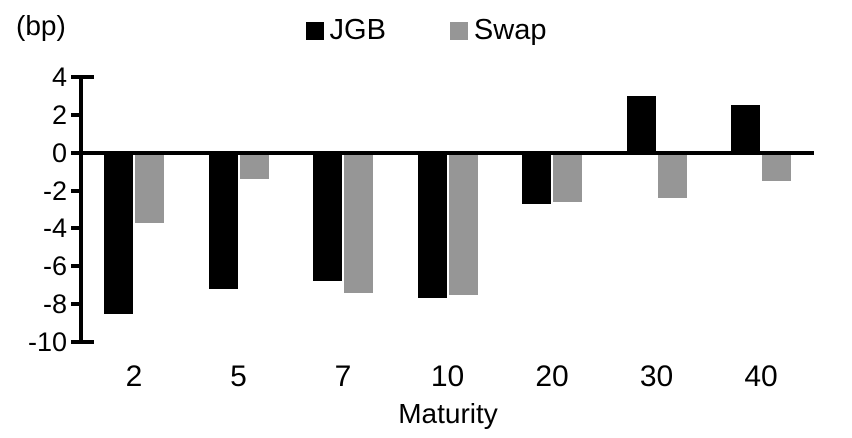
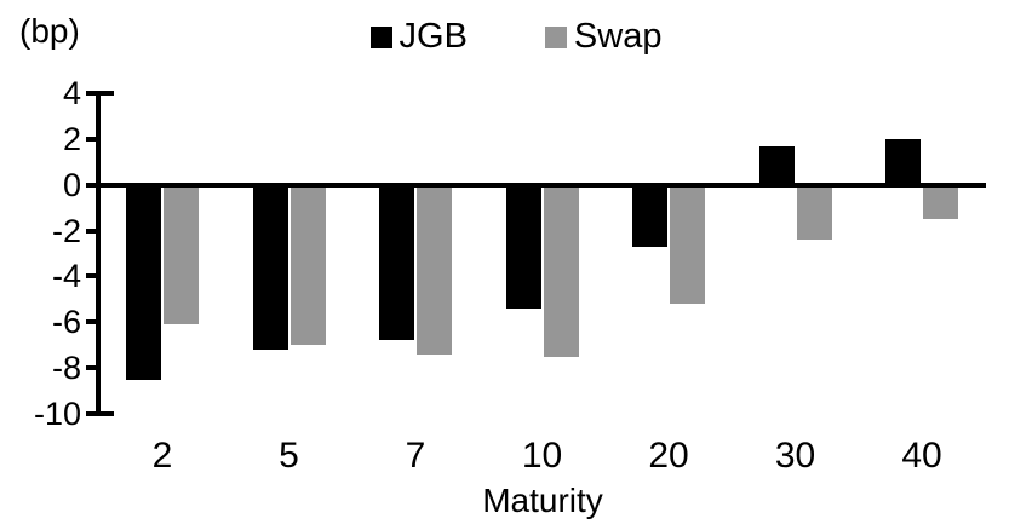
Swap/2: -3.7 -> -6.1
Swap/5: -1.4 -> -7.0
JGB/10: -7.7 -> -5.4
Swap/20: -2.6 -> -5.2
JGB/30: 3.0 -> 1.7
JGB/40: 2.5 -> 2.0
